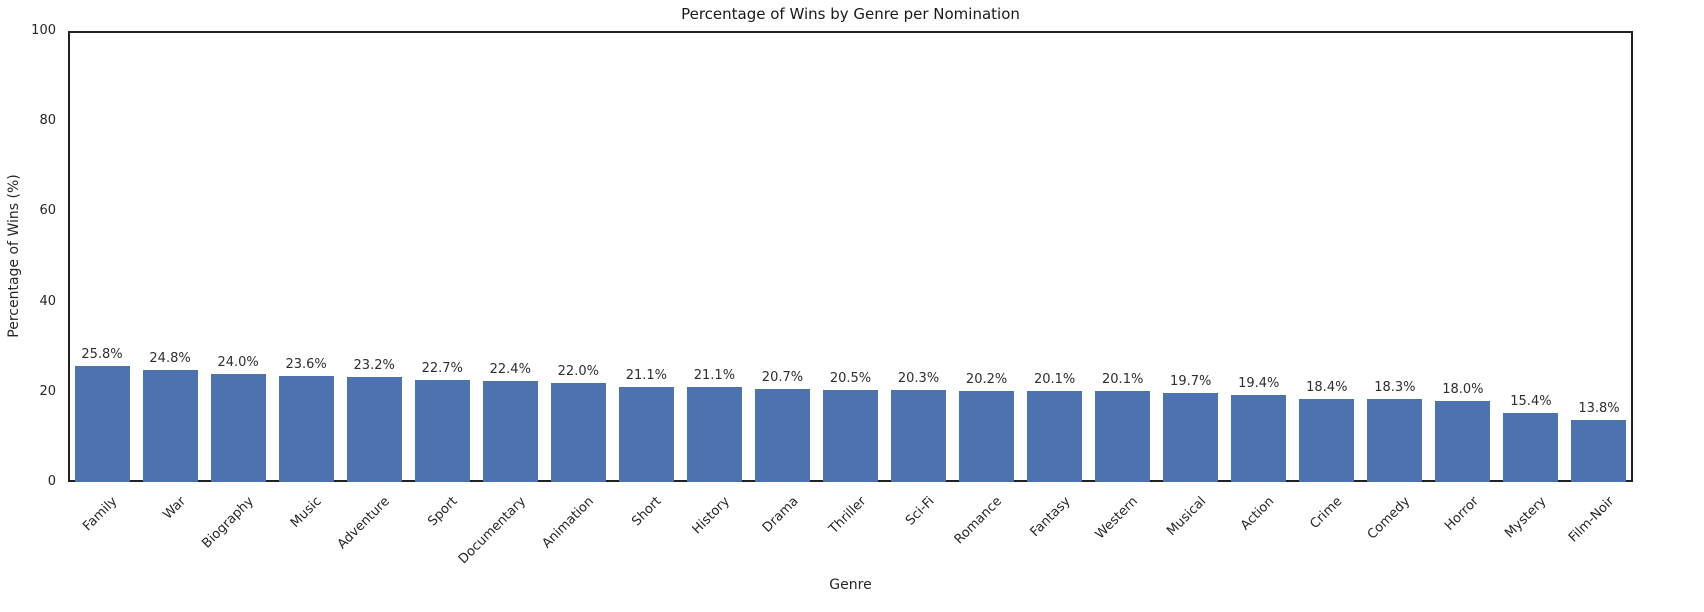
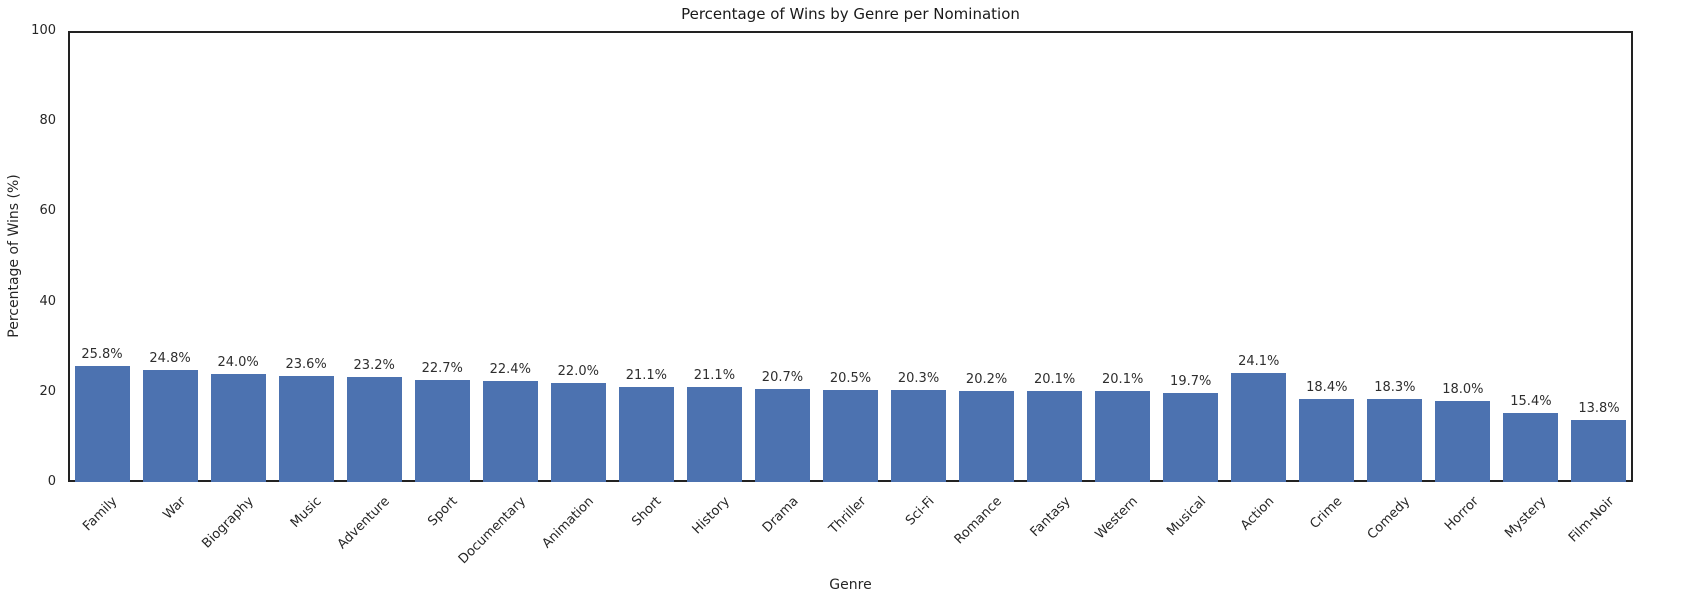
Action: 19.4% -> 24.1%
